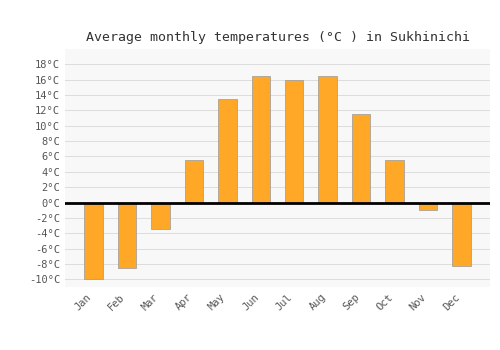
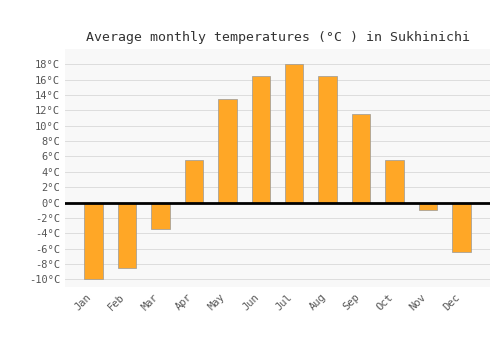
Jul: 16.0°C -> 18.0°C
Dec: -8.2°C -> -6.5°C
